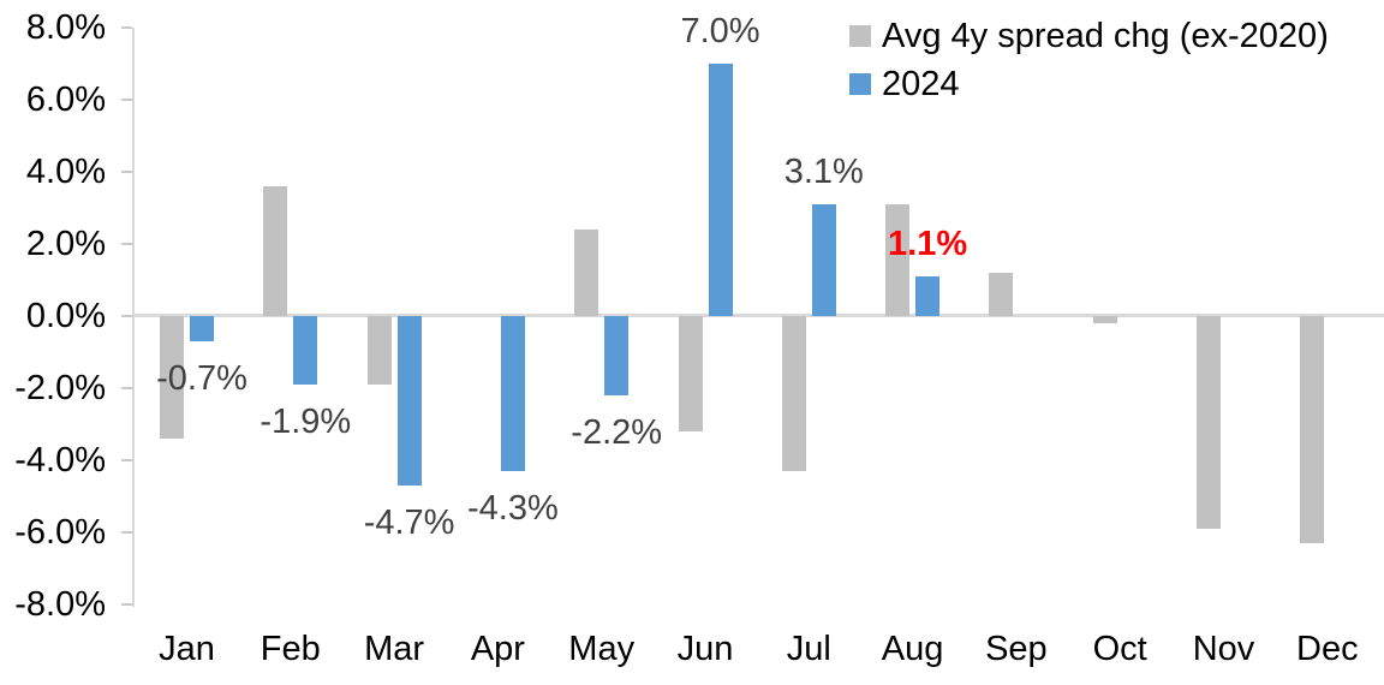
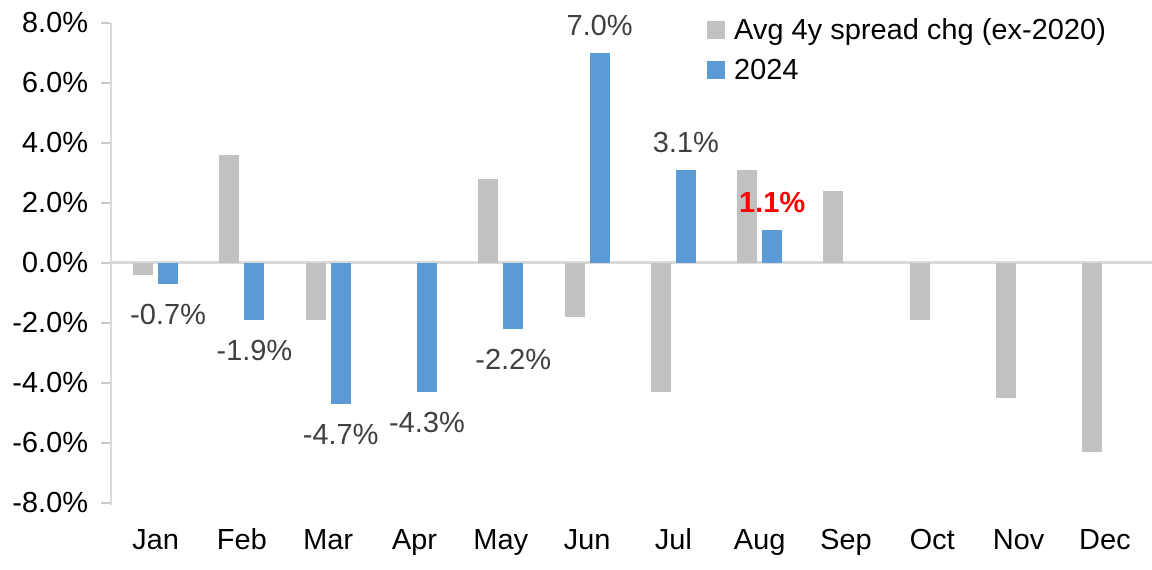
Avg 4y spread chg (ex-2020)/Jan: -3.4% -> -0.4%
Avg 4y spread chg (ex-2020)/May: 2.4% -> 2.8%
Avg 4y spread chg (ex-2020)/Jun: -3.2% -> -1.8%
Avg 4y spread chg (ex-2020)/Sep: 1.2% -> 2.4%
Avg 4y spread chg (ex-2020)/Oct: -0.2% -> -1.9%
Avg 4y spread chg (ex-2020)/Nov: -5.9% -> -4.5%
